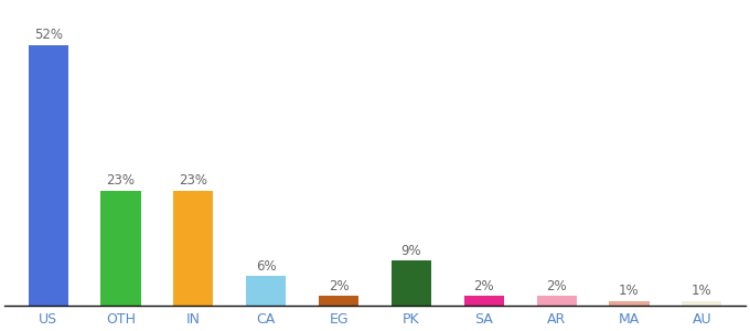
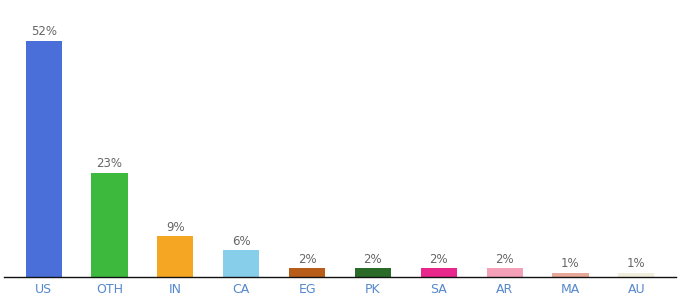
IN: 23% -> 9%
PK: 9% -> 2%
